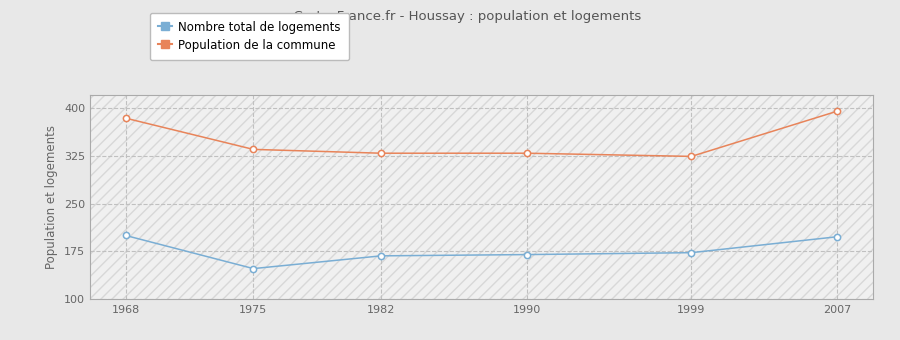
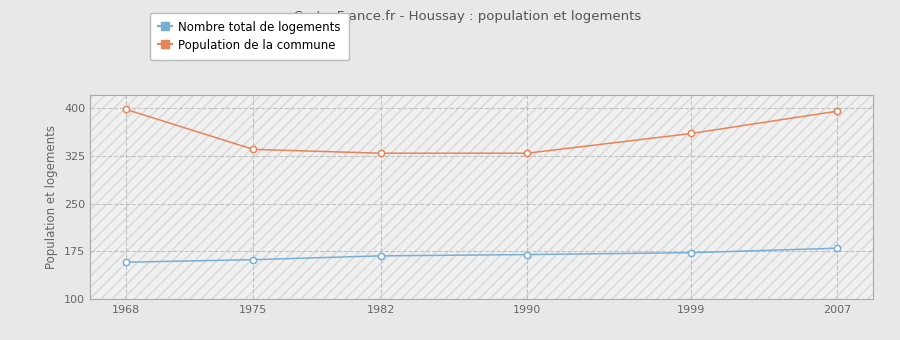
Nombre total de logements/1968: 200 -> 158
Population de la commune/1968: 384 -> 398
Nombre total de logements/1975: 148 -> 162
Population de la commune/1999: 324 -> 360
Nombre total de logements/2007: 198 -> 180
